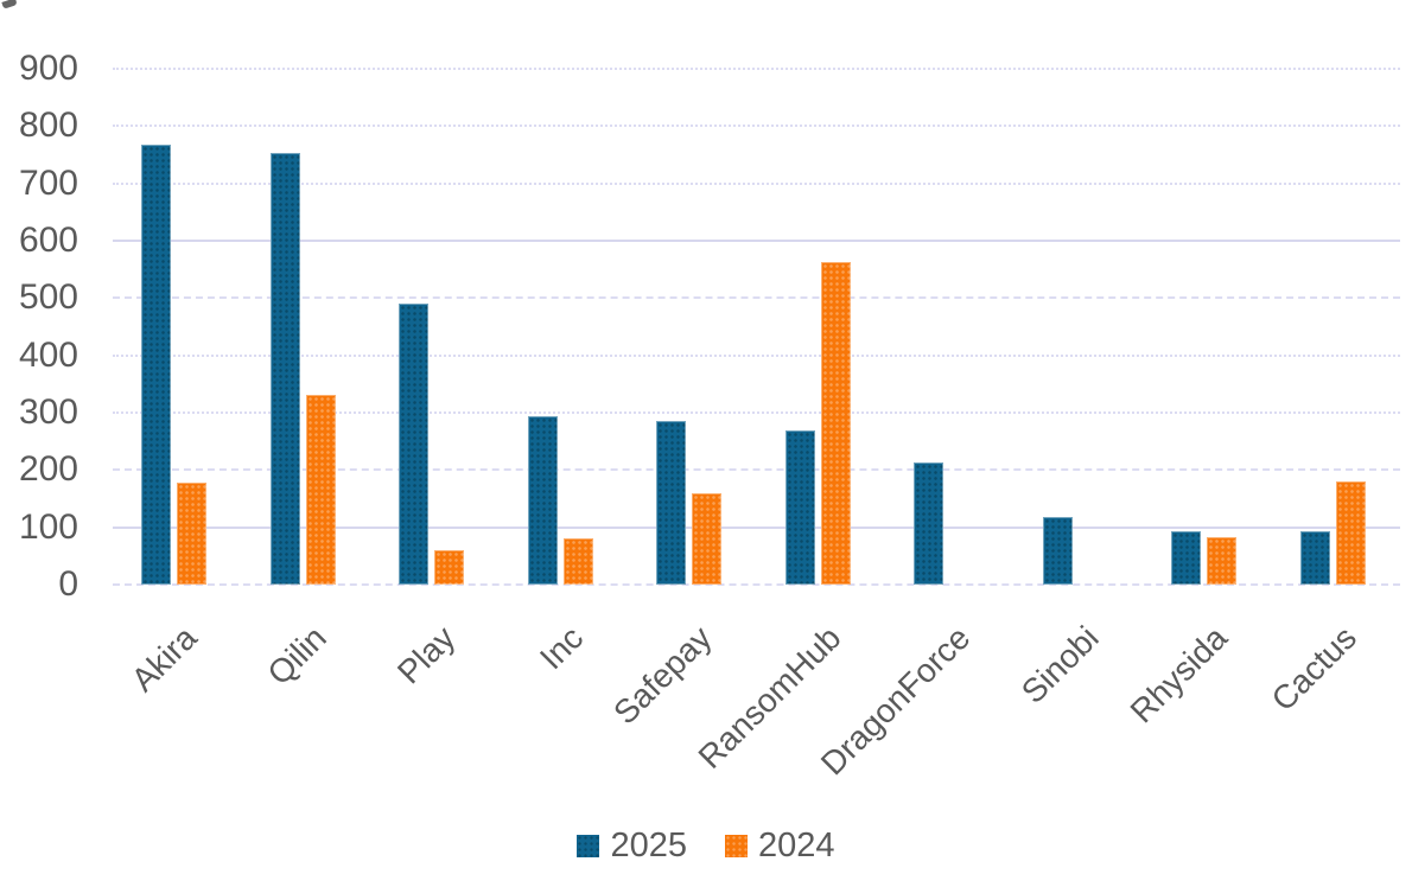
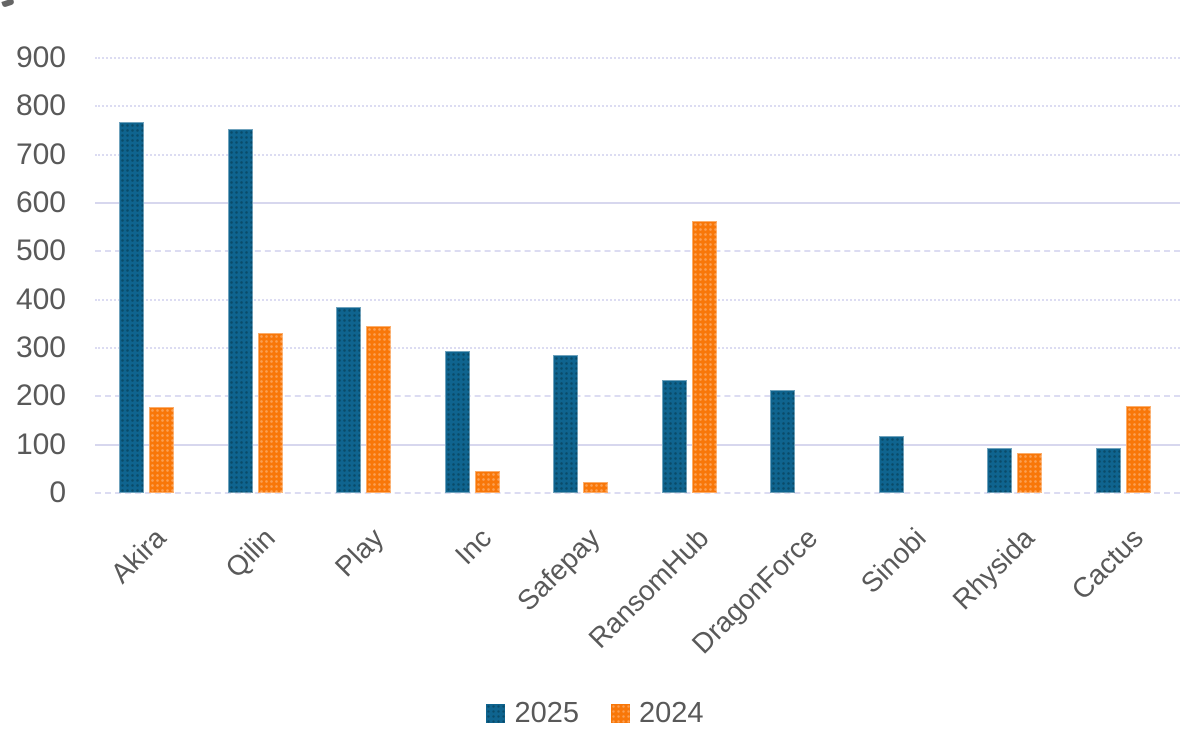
2025/Play: 490 -> 380
2024/Play: 60 -> 340
2024/Inc: 80 -> 50
2024/Safepay: 160 -> 20
2025/RansomHub: 270 -> 230
